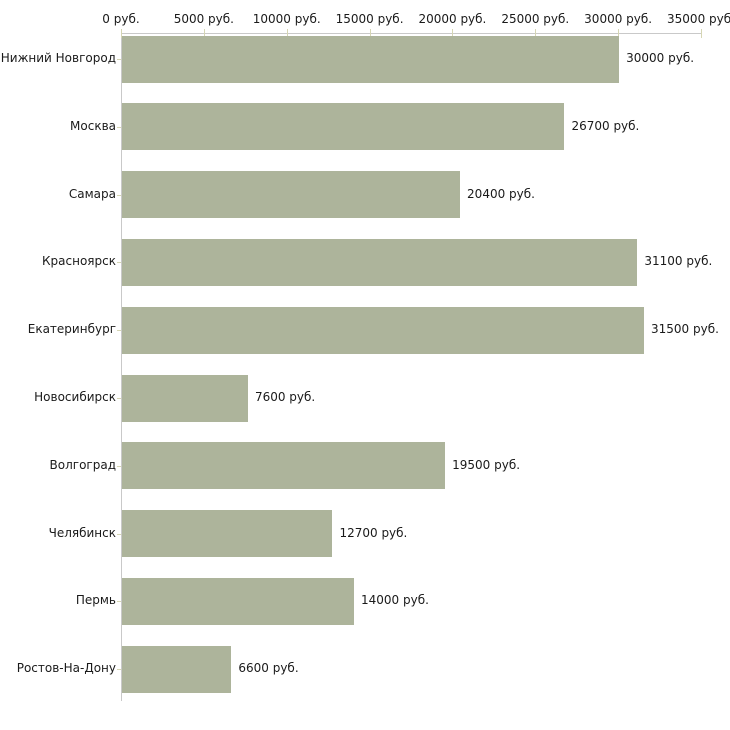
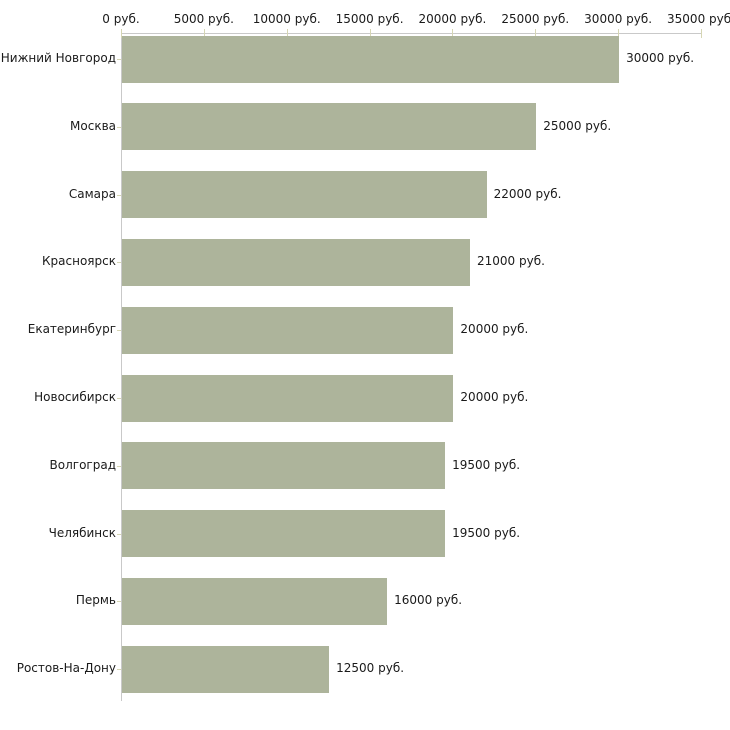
Москва: 26700 -> 25000
Самара: 20400 -> 22000
Красноярск: 31100 -> 21000
Екатеринбург: 31500 -> 20000
Новосибирск: 7600 -> 20000
Челябинск: 12700 -> 19500
Пермь: 14000 -> 16000
Ростов-На-Дону: 6600 -> 12500
